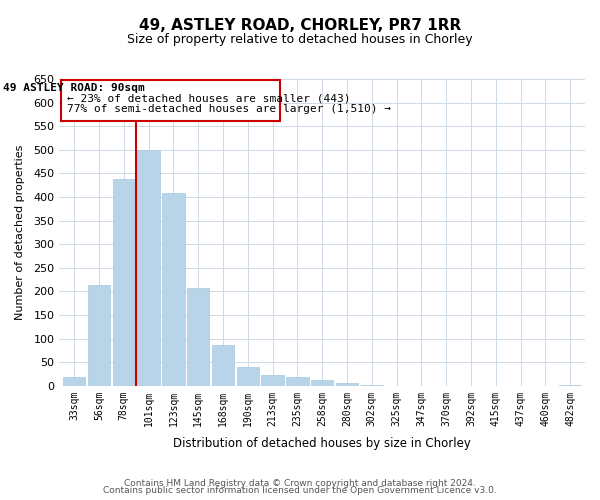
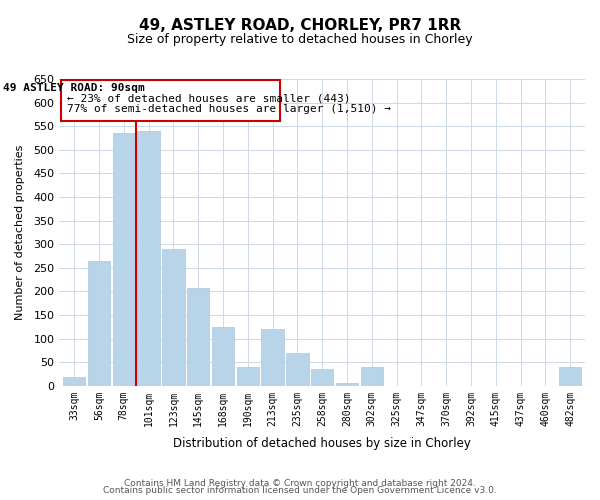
56sqm: 213 -> 265
78sqm: 438 -> 535
101sqm: 500 -> 540
123sqm: 408 -> 290
168sqm: 87 -> 125
213sqm: 22 -> 120
235sqm: 18 -> 70
258sqm: 12 -> 35
302sqm: 2 -> 40
482sqm: 2 -> 40
